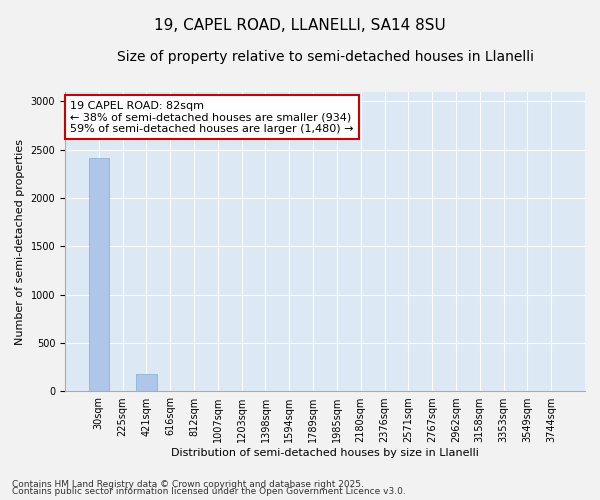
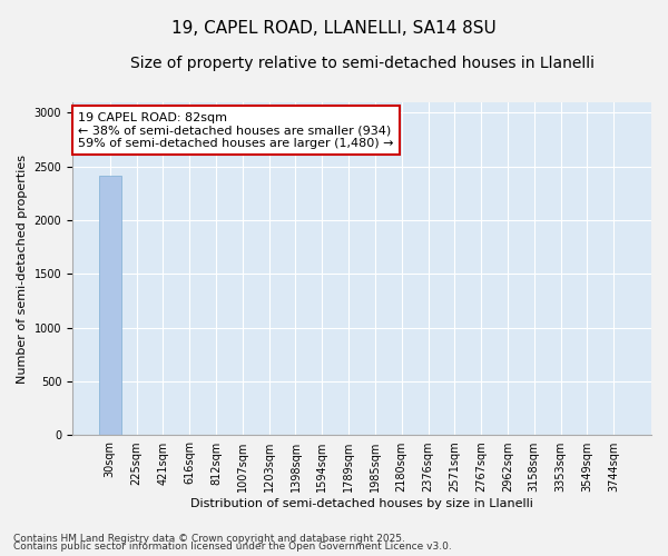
421sqm: 180 -> 0
